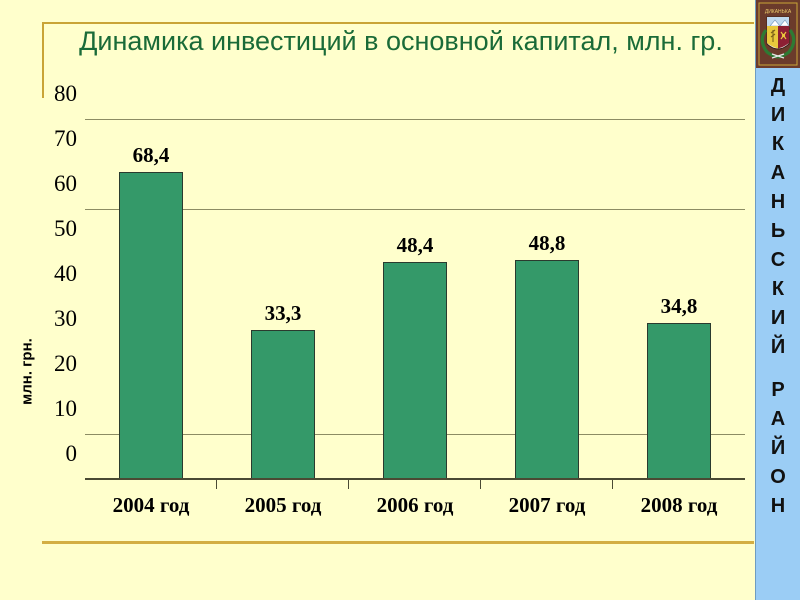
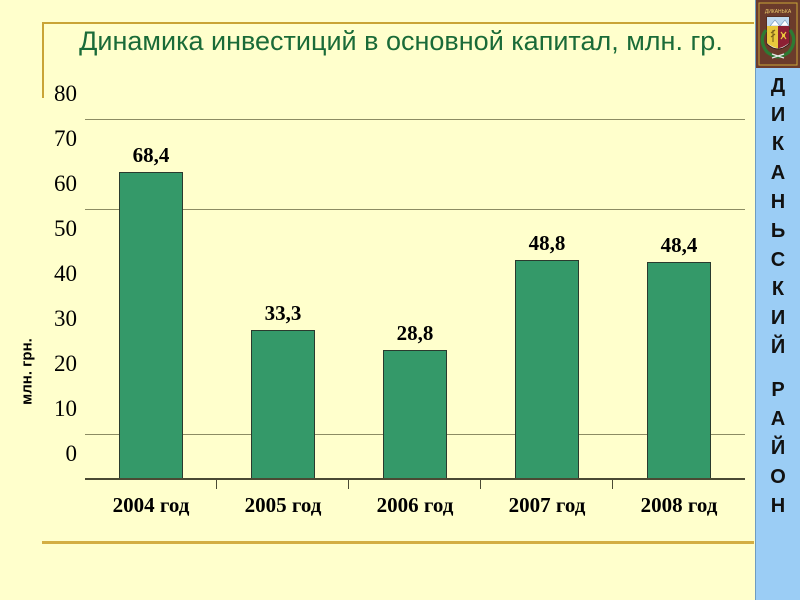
2006 год: 48,4 -> 28,8
2008 год: 34,8 -> 48,4
